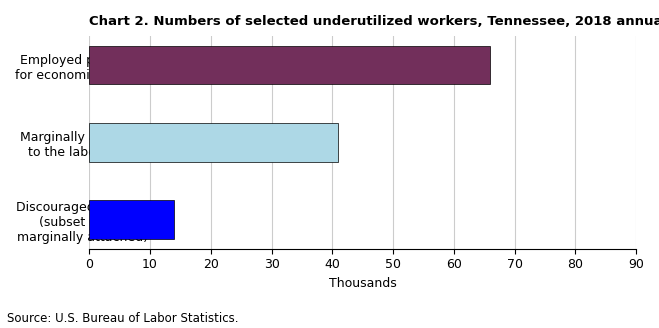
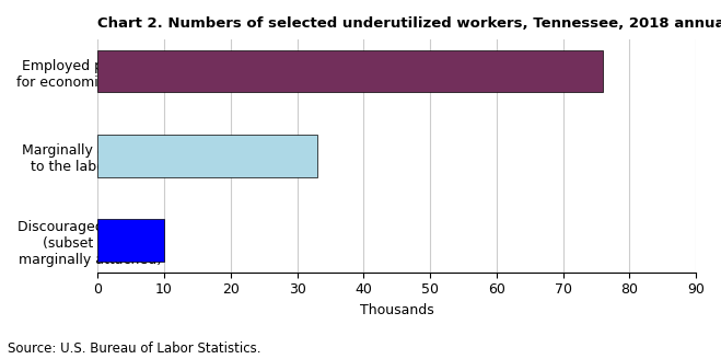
Employed part time for economic reasons: 66 -> 76
Marginally attached to the labor force: 41 -> 33
Discouraged workers (subset of the marginally attached): 14 -> 10
